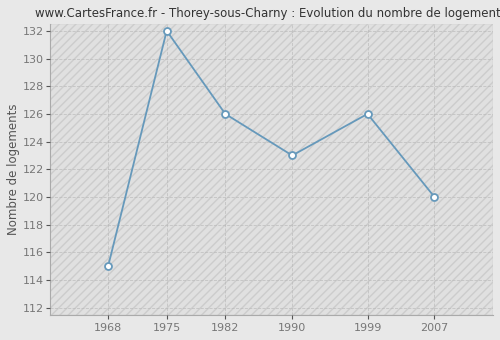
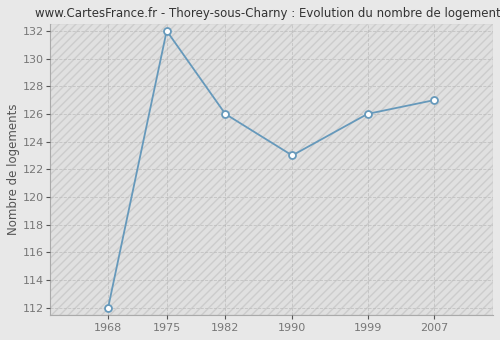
1968: 115 -> 112
2007: 120 -> 127
